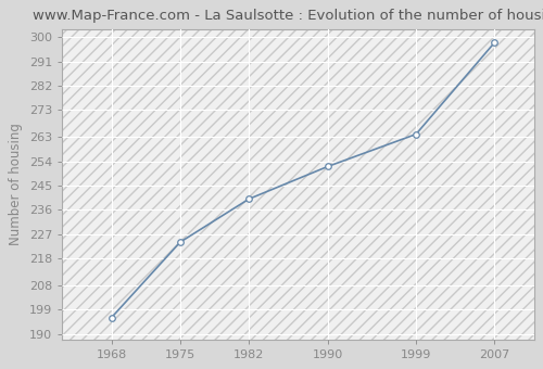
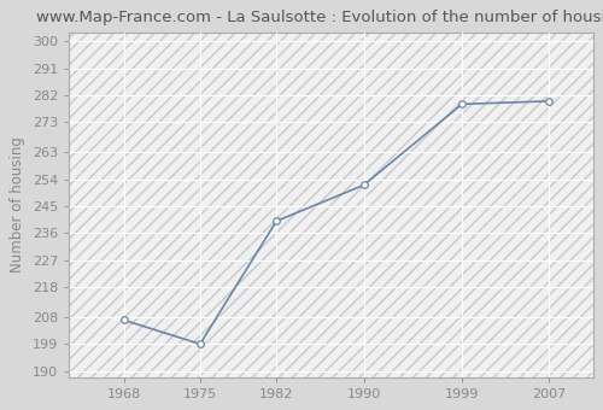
1968: 196 -> 207
1975: 224 -> 199
1999: 264 -> 279
2007: 298 -> 280
